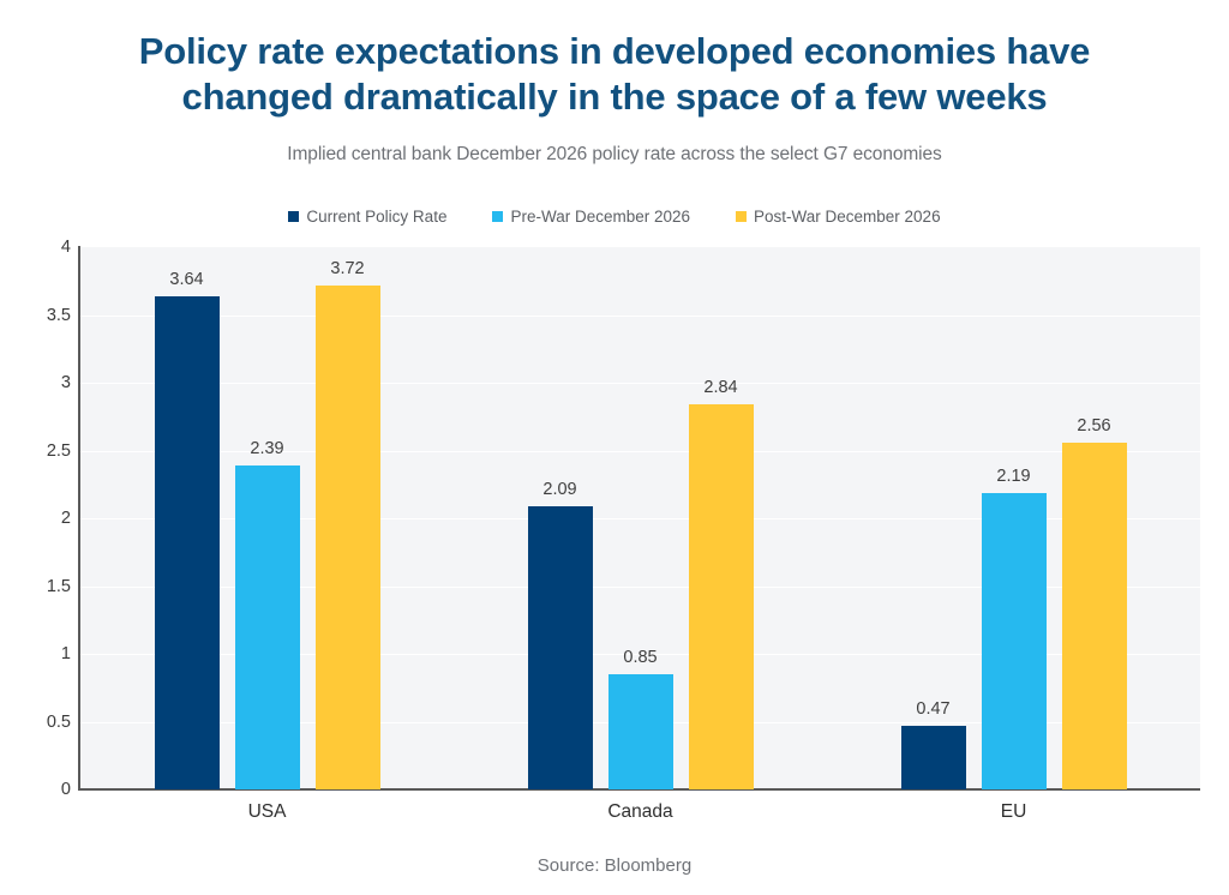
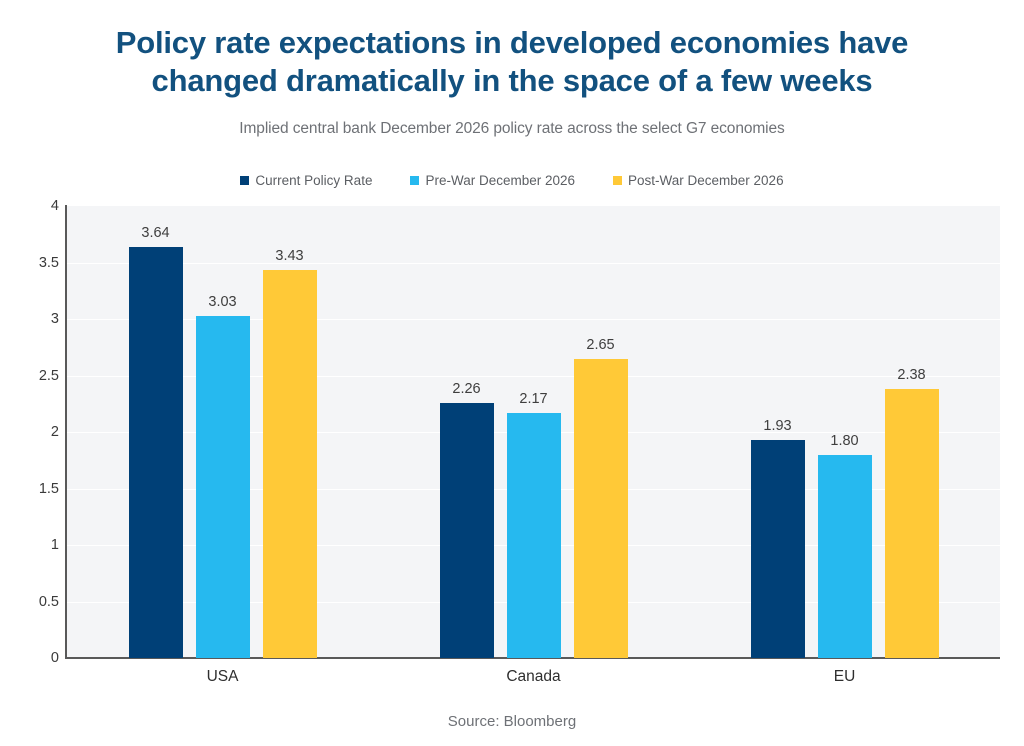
Pre-War December 2026/USA: 2.39 -> 3.03
Post-War December 2026/USA: 3.72 -> 3.43
Current Policy Rate/Canada: 2.09 -> 2.26
Pre-War December 2026/Canada: 0.85 -> 2.17
Post-War December 2026/Canada: 2.84 -> 2.65
Current Policy Rate/EU: 0.47 -> 1.93
Pre-War December 2026/EU: 2.19 -> 1.80
Post-War December 2026/EU: 2.56 -> 2.38
